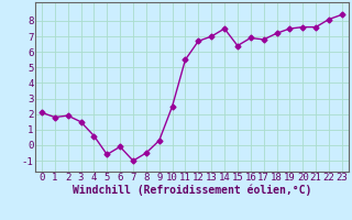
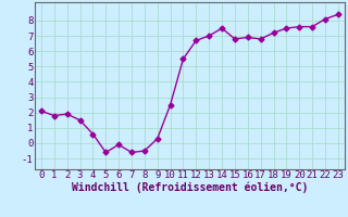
7: -1.0 -> -0.6
15: 6.4 -> 6.8
